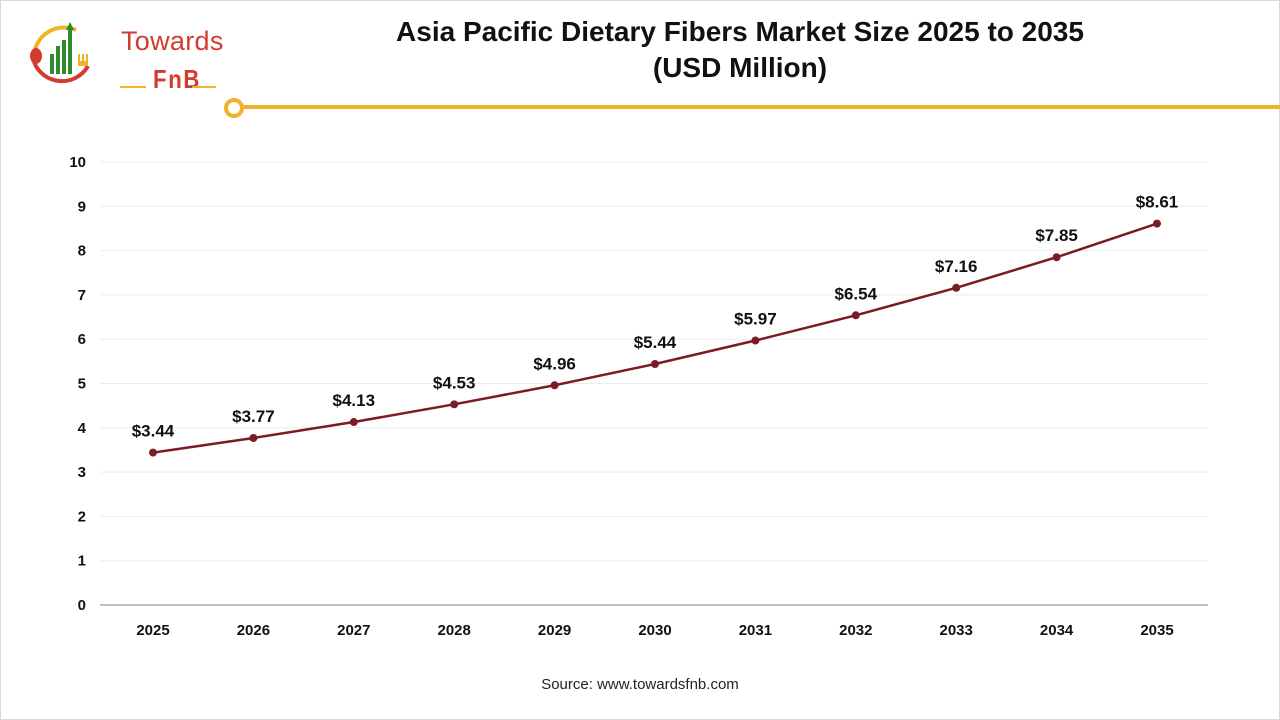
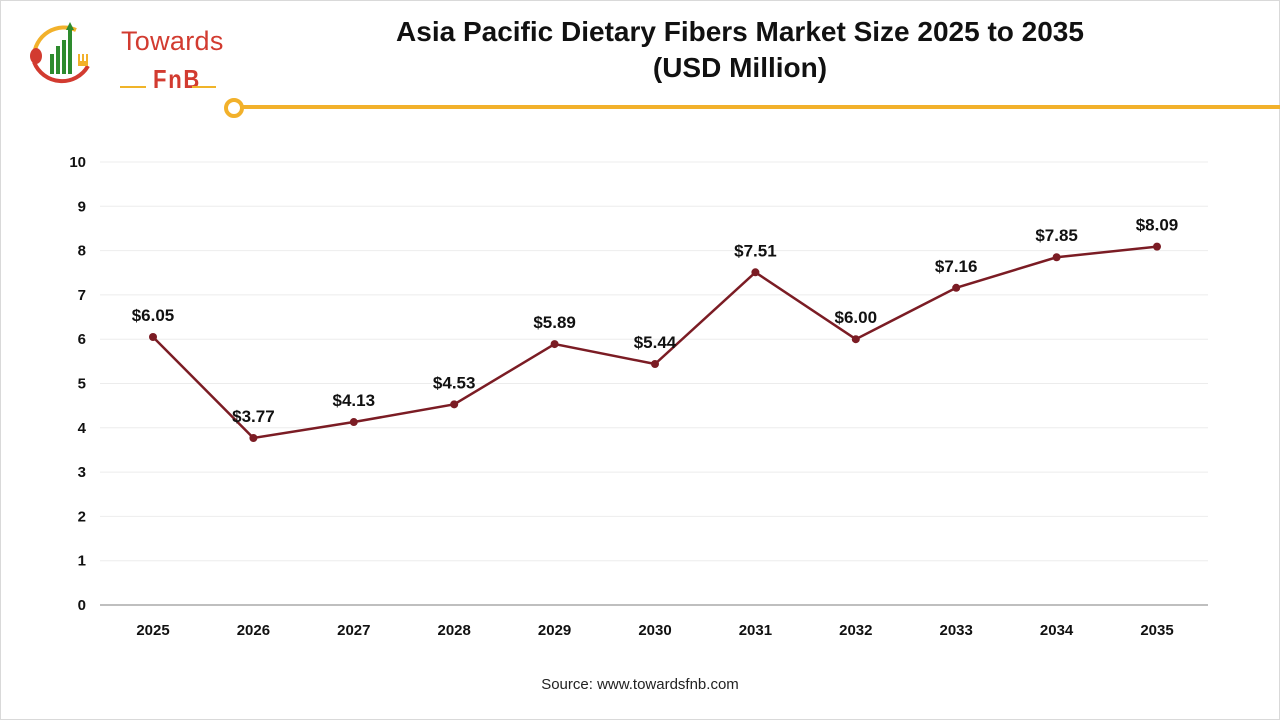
2025: $3.44 -> $6.05
2029: $4.96 -> $5.89
2031: $5.97 -> $7.51
2032: $6.54 -> $6.00
2035: $8.61 -> $8.09
